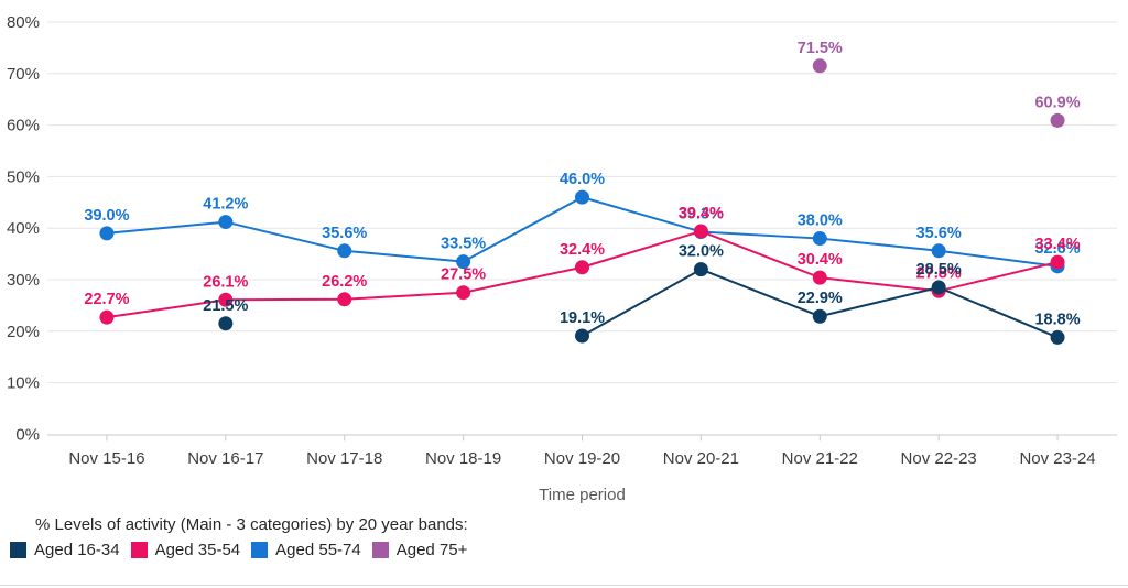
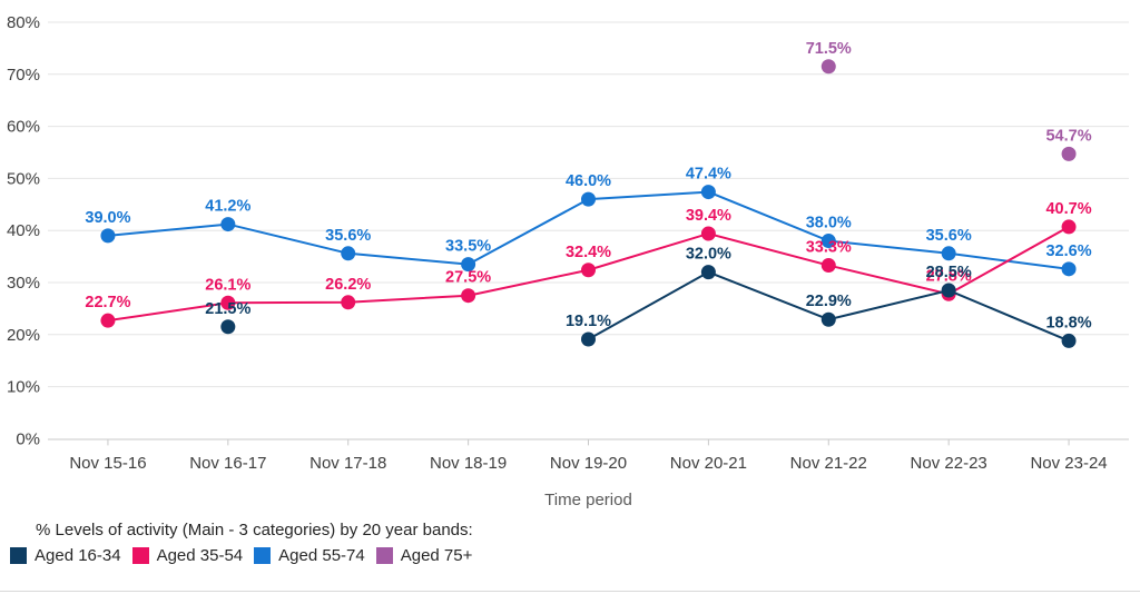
Aged 55-74/Nov 20-21: 39.3% -> 47.4%
Aged 35-54/Nov 21-22: 30.4% -> 33.3%
Aged 35-54/Nov 23-24: 33.4% -> 40.7%
Aged 75+/Nov 23-24: 60.9% -> 54.7%
